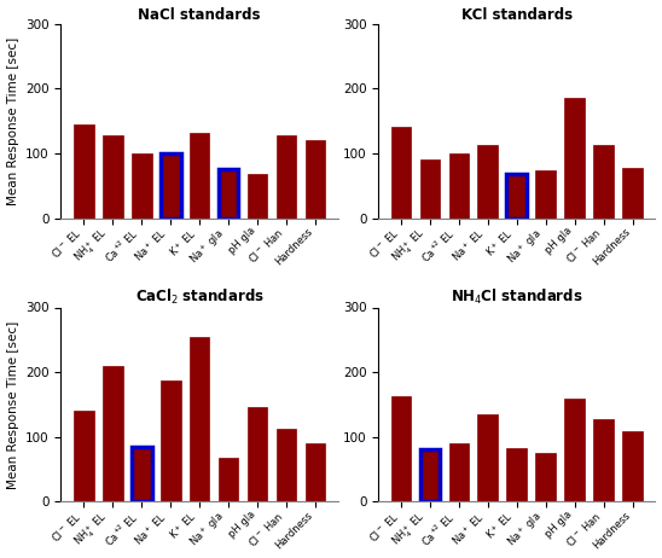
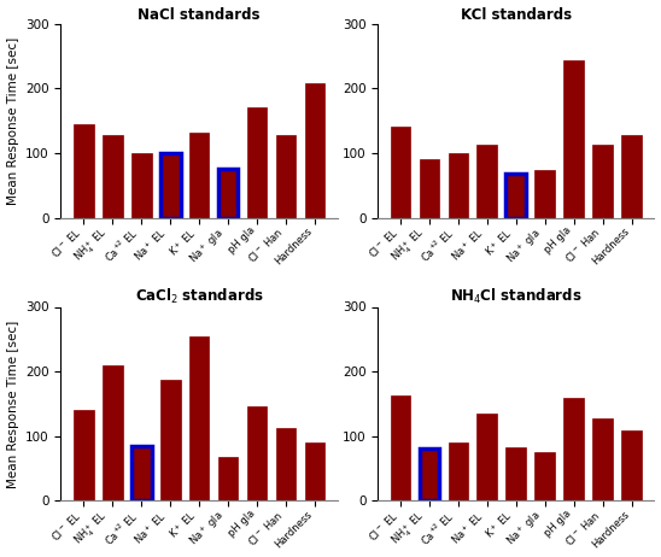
NaCl standards/pH gla: 68 -> 170
NaCl standards/Hardness: 120 -> 208
KCl standards/pH gla: 185 -> 244
KCl standards/Hardness: 78 -> 128
